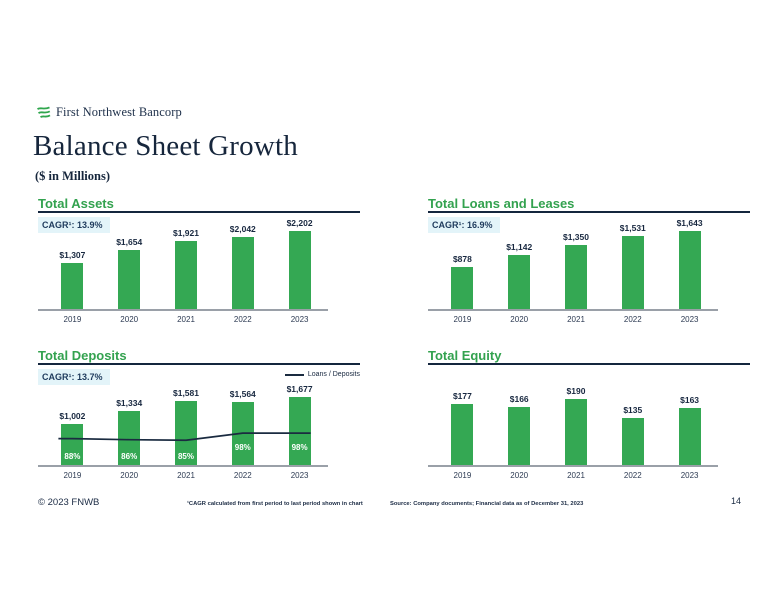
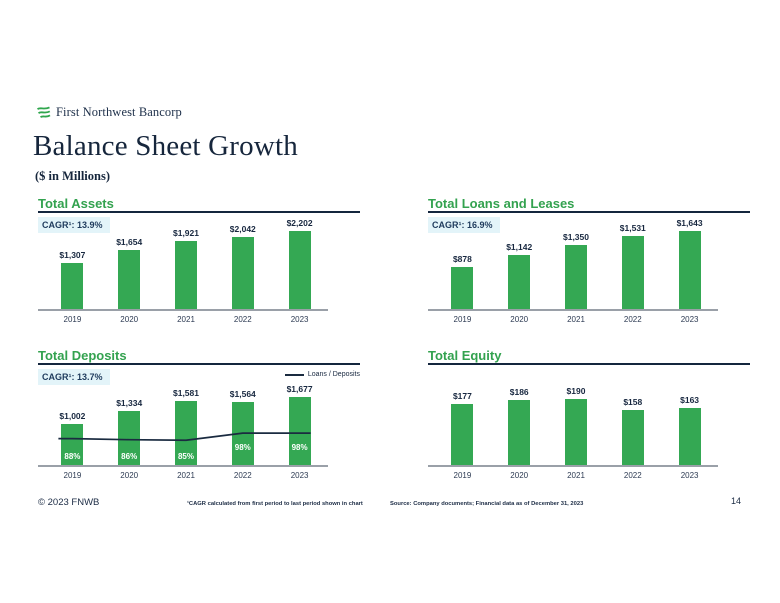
Total Equity/2020: $166 -> $186
Total Equity/2022: $135 -> $158
